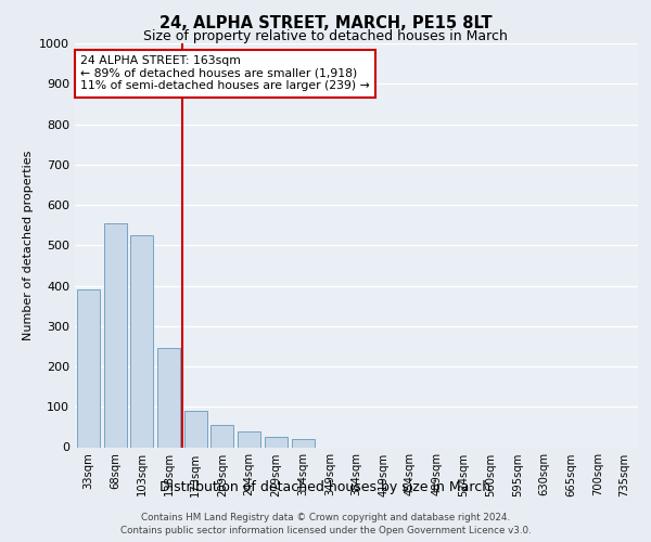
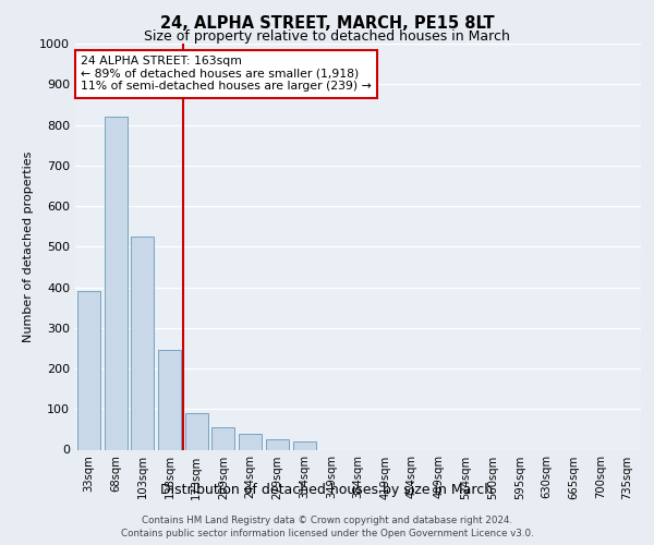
68sqm: 555 -> 820
